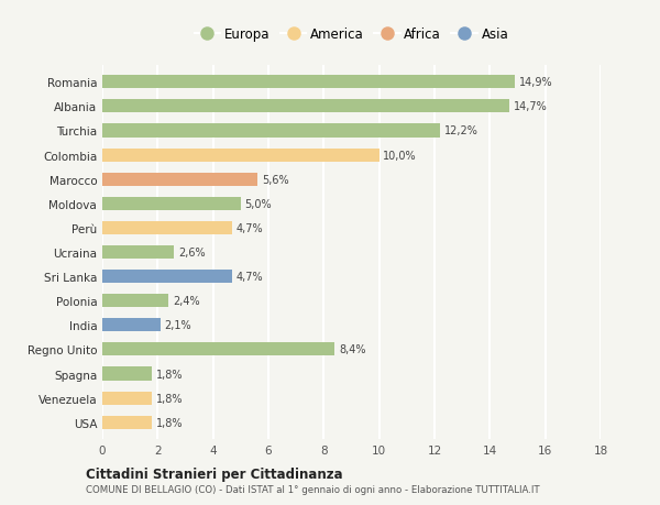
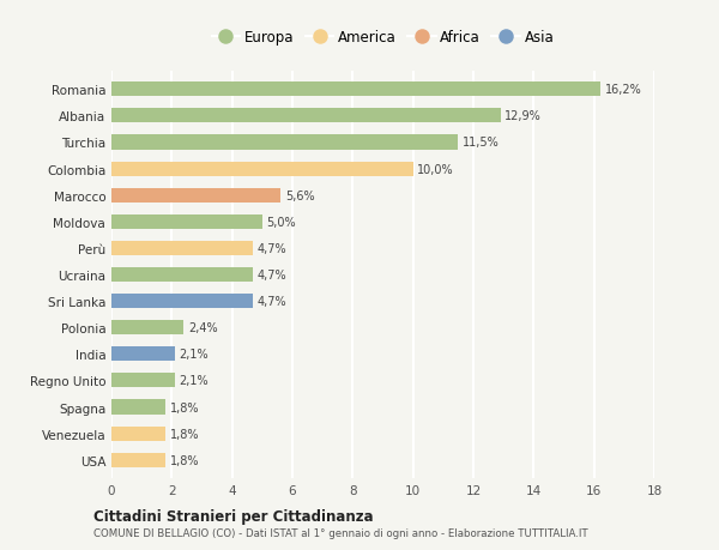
Romania: 14,9% -> 16,2%
Albania: 14,7% -> 12,9%
Turchia: 12,2% -> 11,5%
Ucraina: 2,6% -> 4,7%
Regno Unito: 8,4% -> 2,1%
